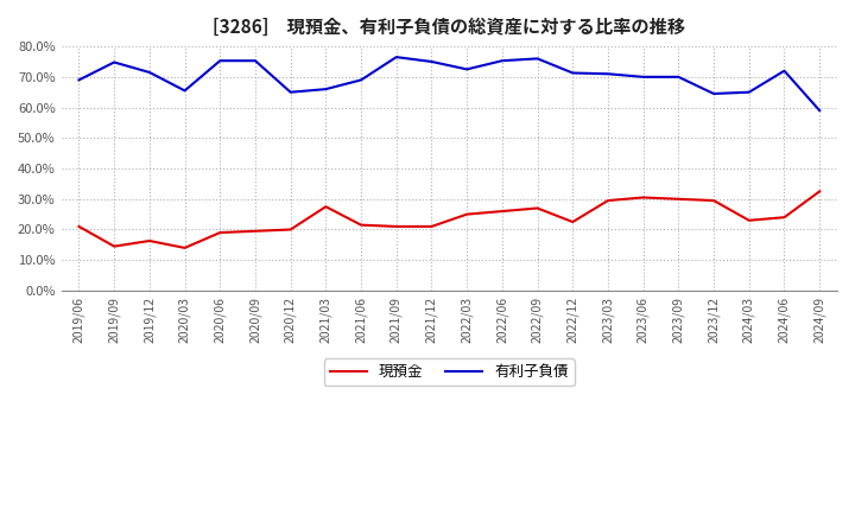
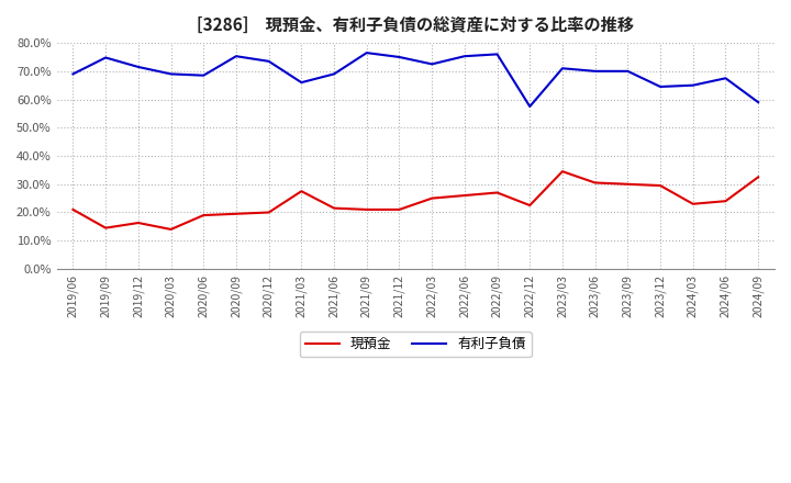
有利子負債/2020/03: 65.5% -> 69.0%
有利子負債/2020/06: 75.3% -> 68.5%
有利子負債/2020/12: 65.0% -> 73.5%
有利子負債/2022/12: 71.3% -> 57.5%
現預金/2023/03: 29.5% -> 34.5%
有利子負債/2024/06: 72.0% -> 67.5%
